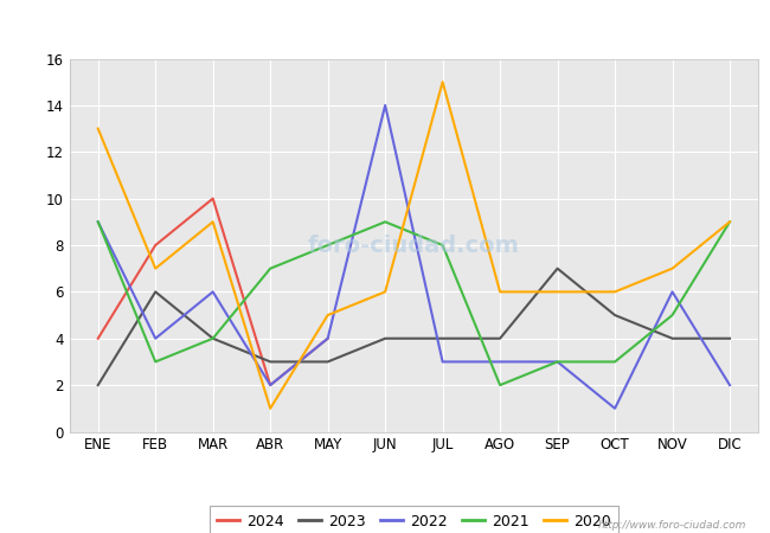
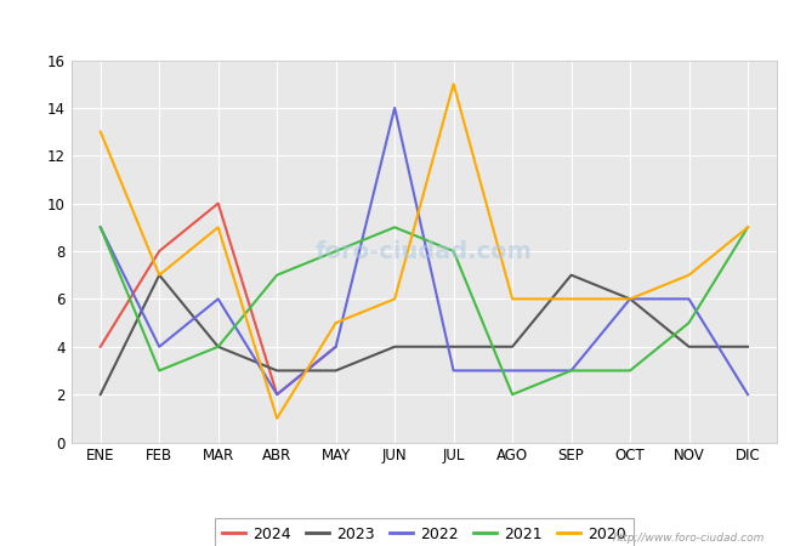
2023/FEB: 6 -> 7
2023/OCT: 5 -> 6
2022/OCT: 1 -> 6
